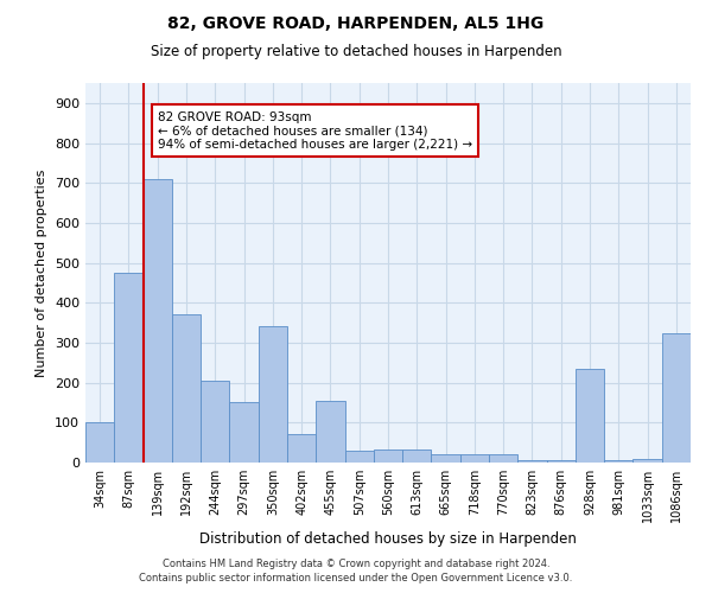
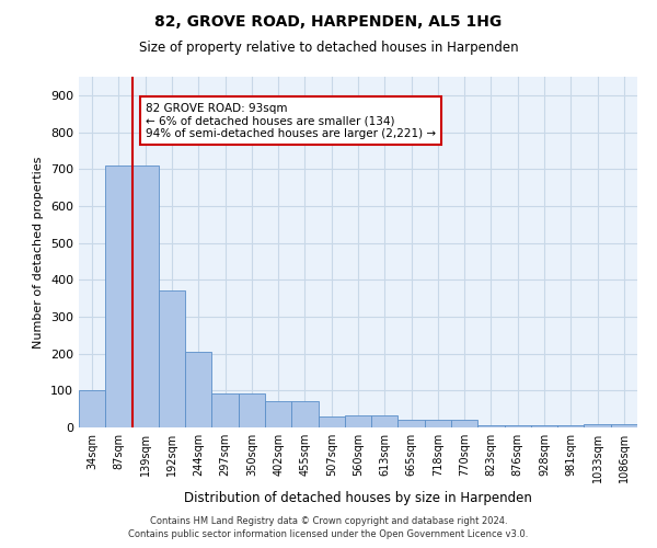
87sqm: 475 -> 710
297sqm: 150 -> 93
350sqm: 340 -> 93
455sqm: 155 -> 72
928sqm: 235 -> 7
1086sqm: 325 -> 10
